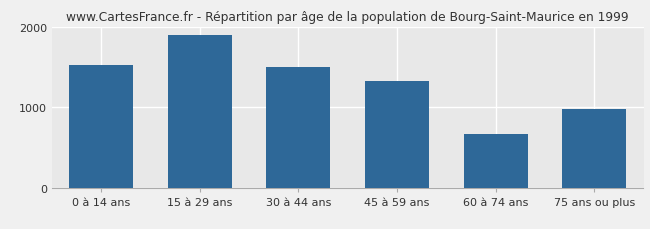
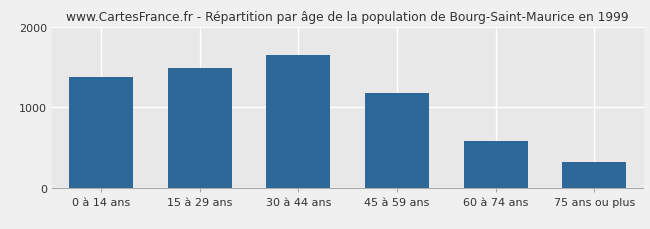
0 à 14 ans: 1520 -> 1380
15 à 29 ans: 1900 -> 1490
30 à 44 ans: 1500 -> 1650
45 à 59 ans: 1320 -> 1170
60 à 74 ans: 660 -> 580
75 ans ou plus: 980 -> 320
